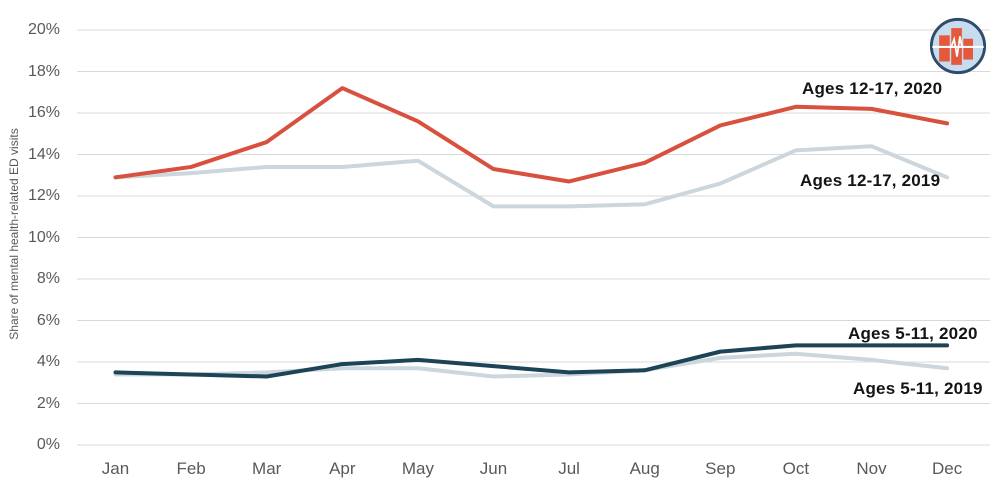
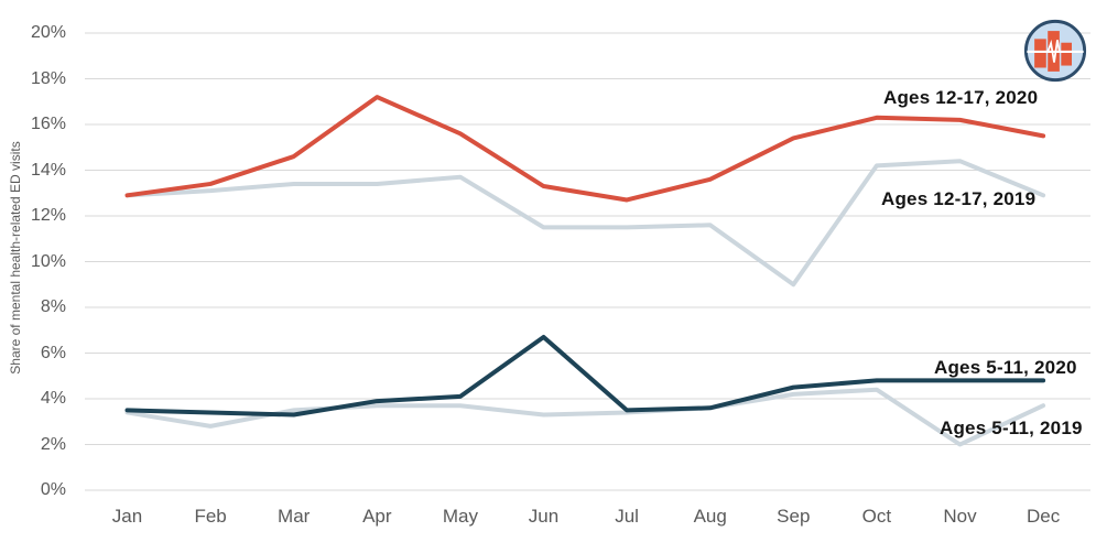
Ages 5-11, 2019/Feb: 3.4% -> 2.8%
Ages 5-11, 2020/Jun: 3.8% -> 6.7%
Ages 12-17, 2019/Sep: 12.6% -> 9.0%
Ages 5-11, 2019/Nov: 4.1% -> 2.0%
